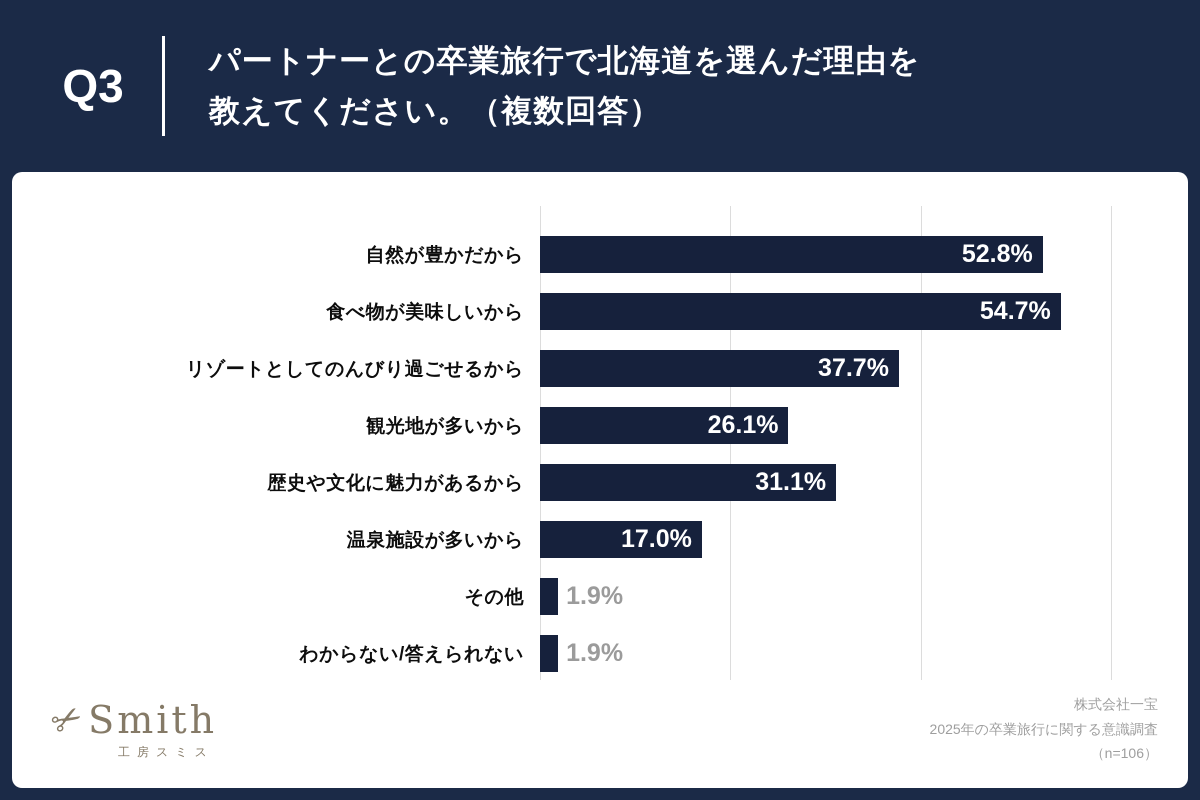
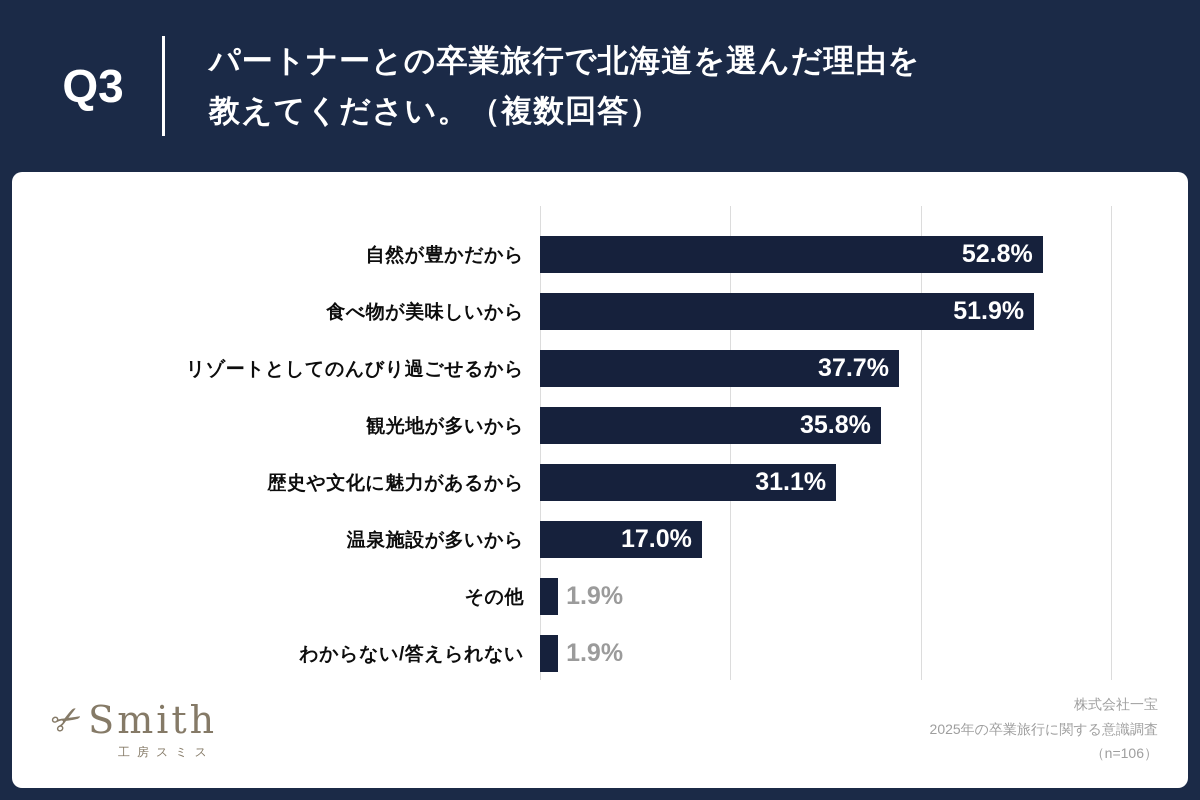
食べ物が美味しいから: 54.7% -> 51.9%
観光地が多いから: 26.1% -> 35.8%
